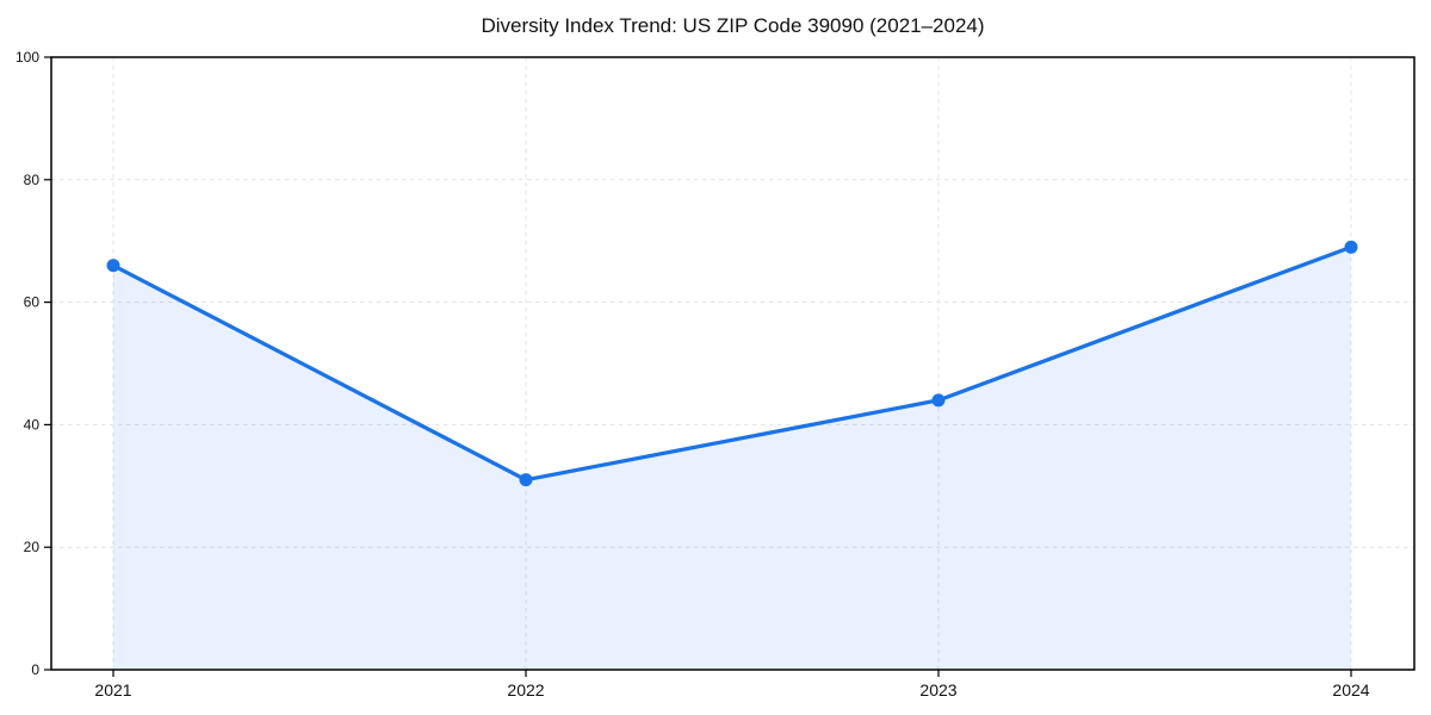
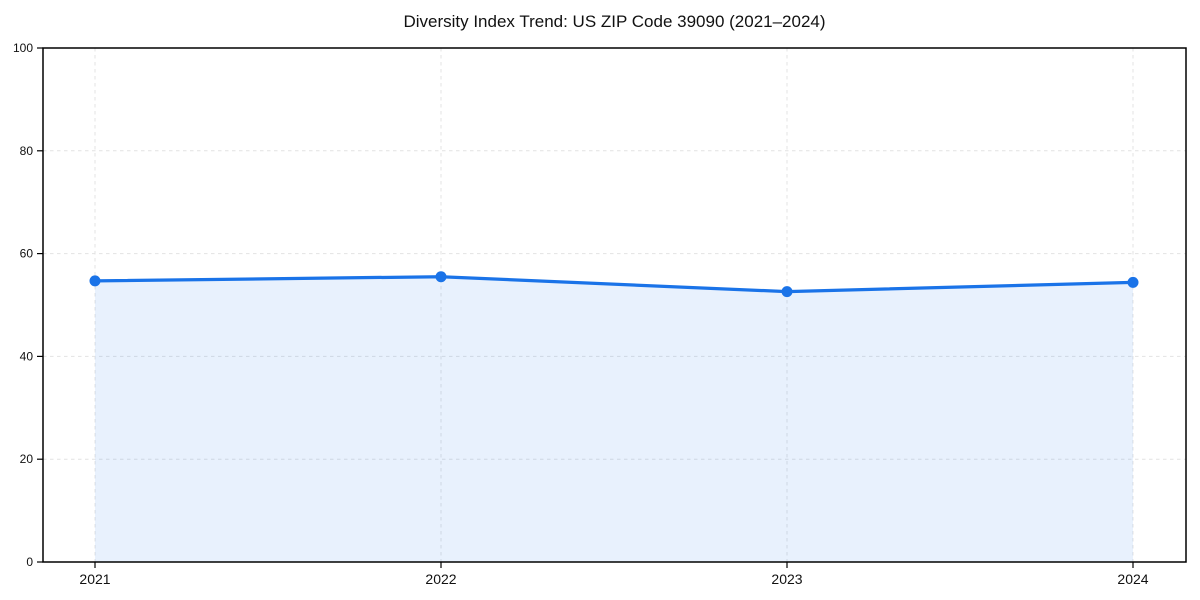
2021: 66 -> 55
2022: 31 -> 56
2023: 44 -> 53
2024: 69 -> 54
